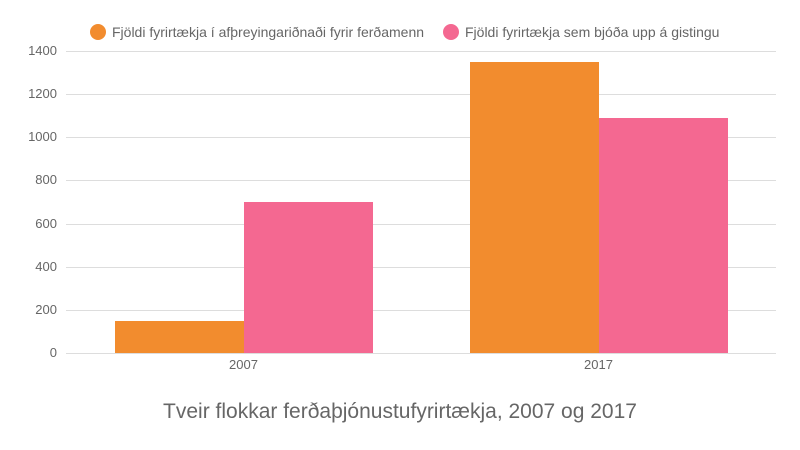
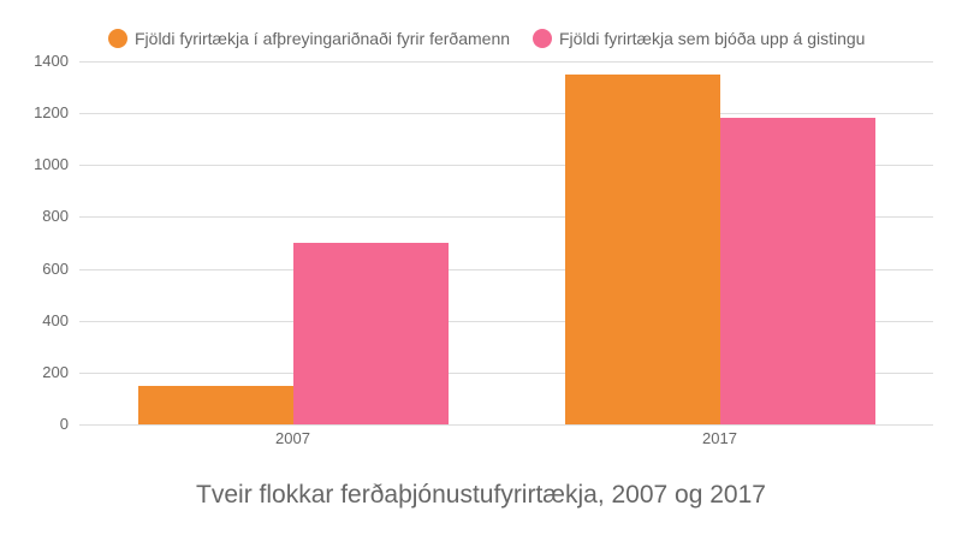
Fjöldi fyrirtækja sem bjóða upp á gistingu/2017: 1090 -> 1180
